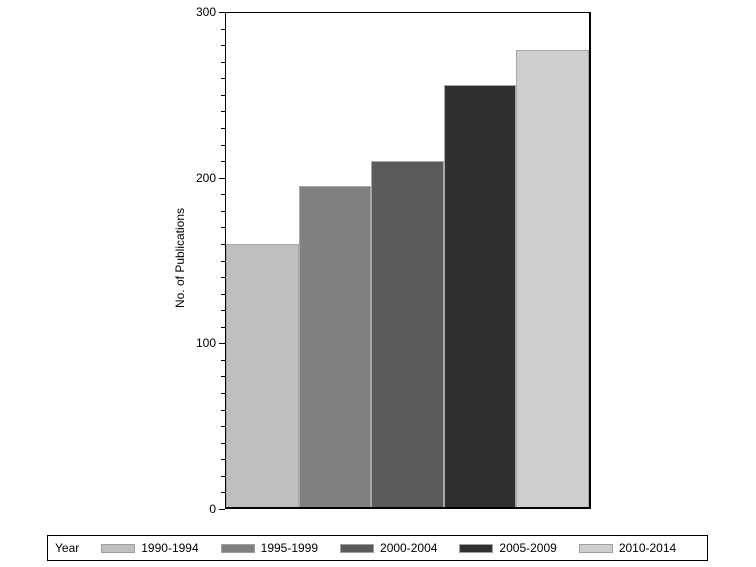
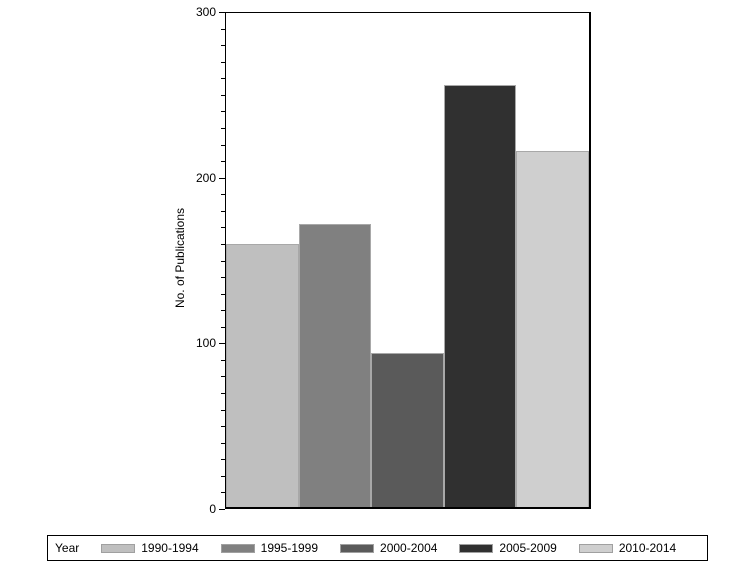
1995-1999: 194 -> 171
2000-2004: 209 -> 93
2010-2014: 276 -> 215
